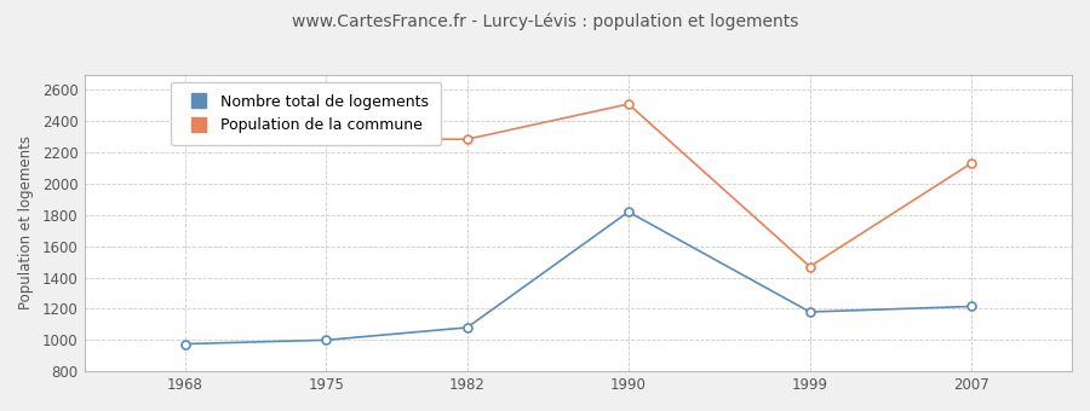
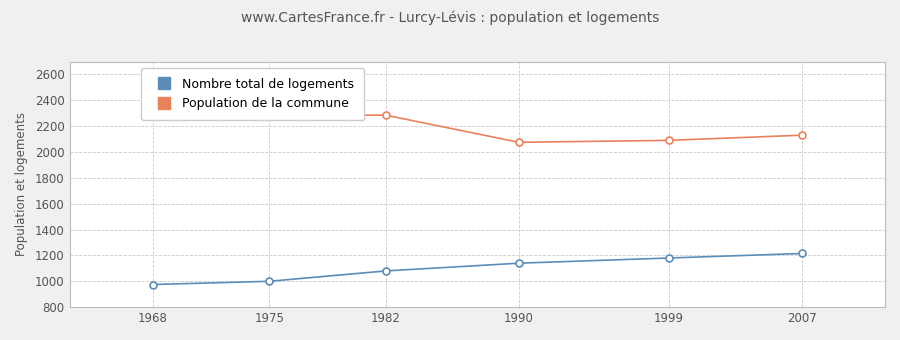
Nombre total de logements/1990: 1820 -> 1140
Population de la commune/1990: 2510 -> 2080
Population de la commune/1999: 1470 -> 2090
